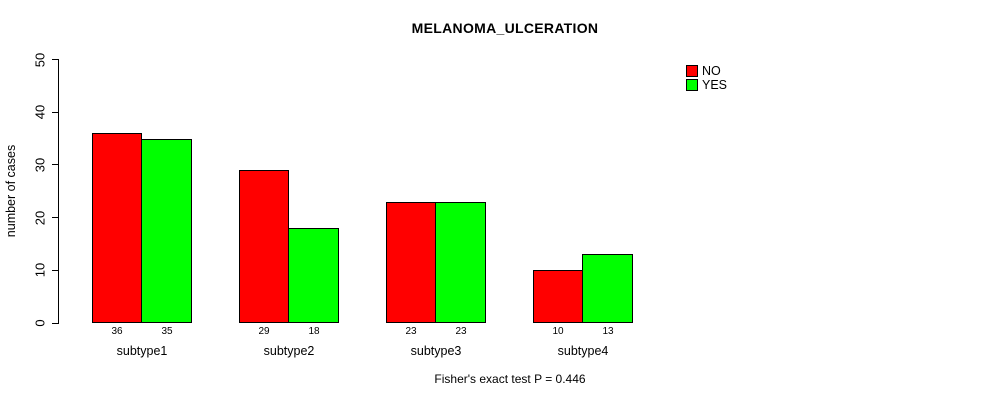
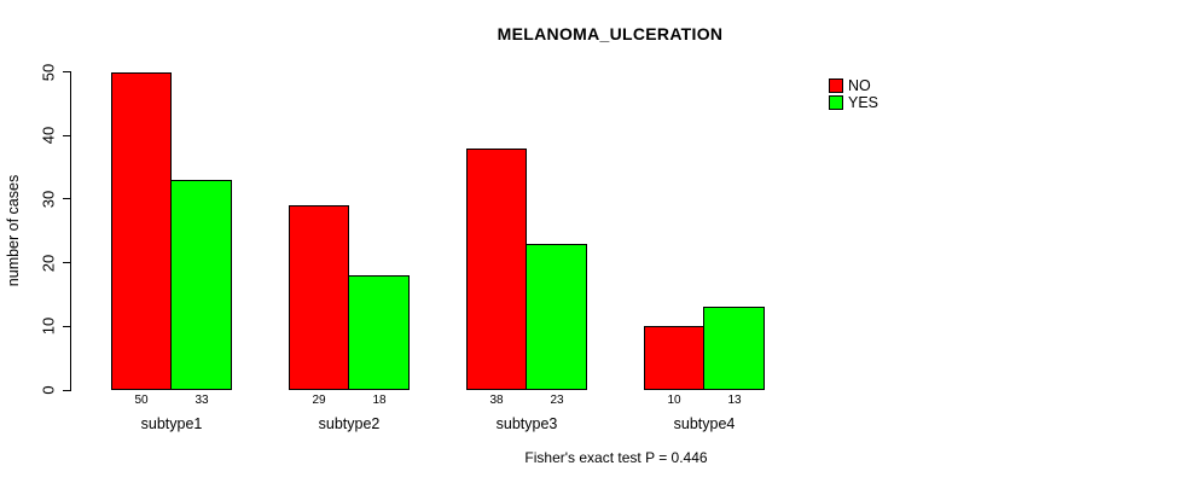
NO/subtype1: 36 -> 50
YES/subtype1: 35 -> 33
NO/subtype3: 23 -> 38
